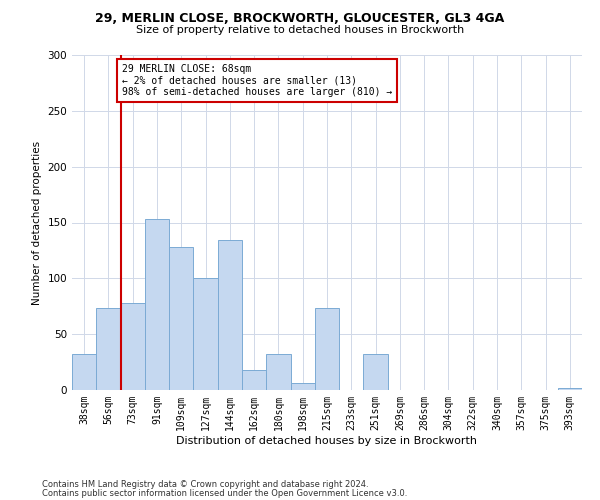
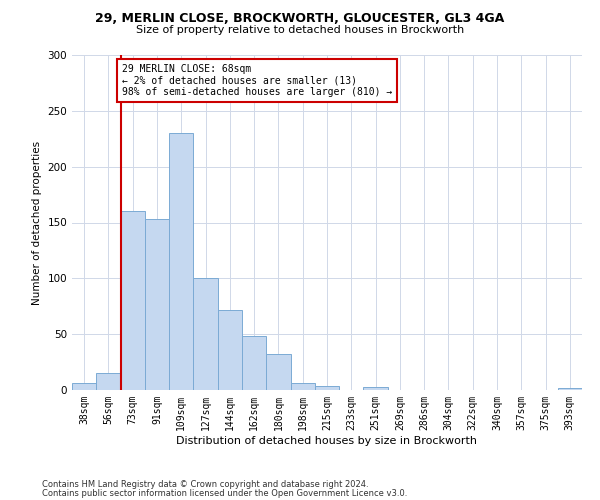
38sqm: 32 -> 6
56sqm: 73 -> 15
73sqm: 78 -> 160
109sqm: 128 -> 230
144sqm: 134 -> 72
162sqm: 18 -> 48
215sqm: 73 -> 4
251sqm: 32 -> 3
